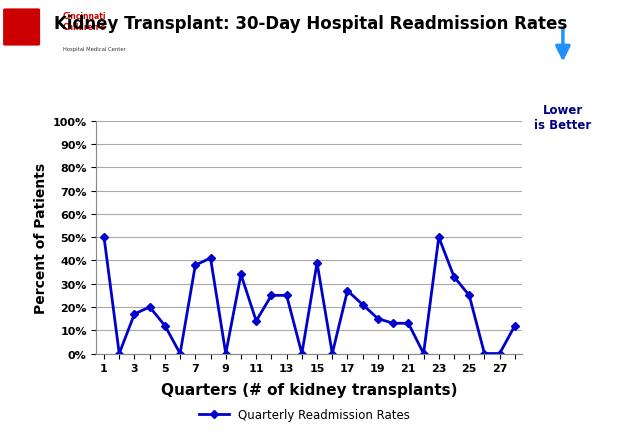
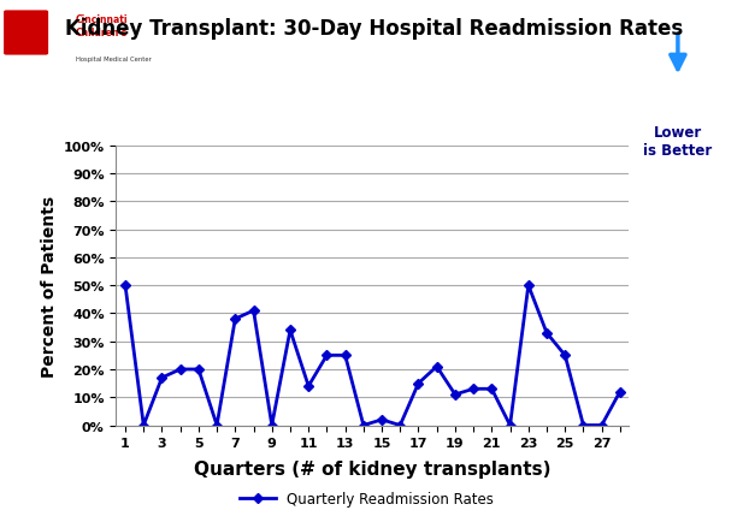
5: 12% -> 20%
15: 39% -> 2%
17: 27% -> 15%
19: 15% -> 11%
